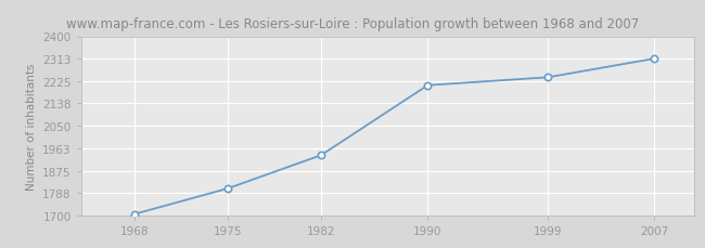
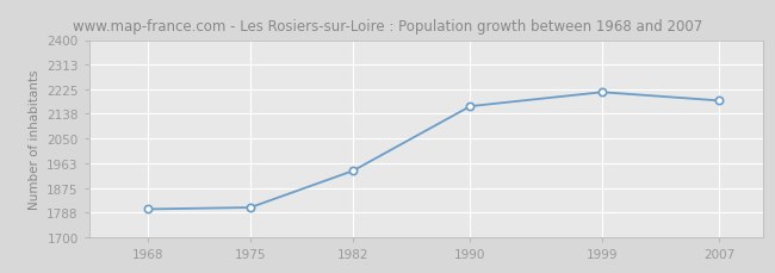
1968: 1706 -> 1800
1990: 2209 -> 2165
1999: 2240 -> 2215
2007: 2313 -> 2185
